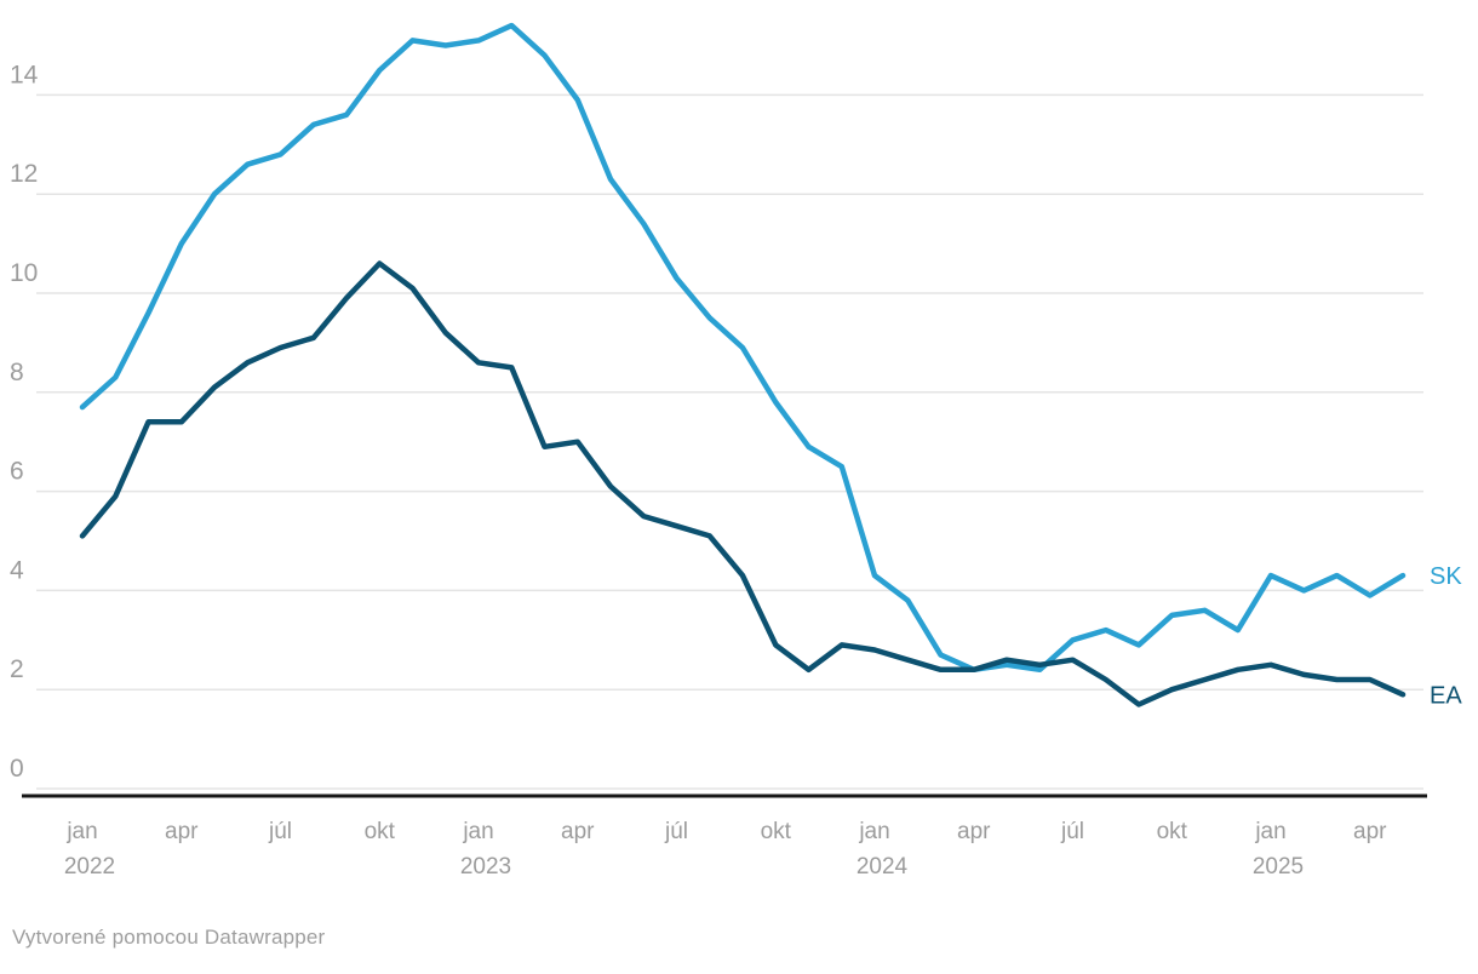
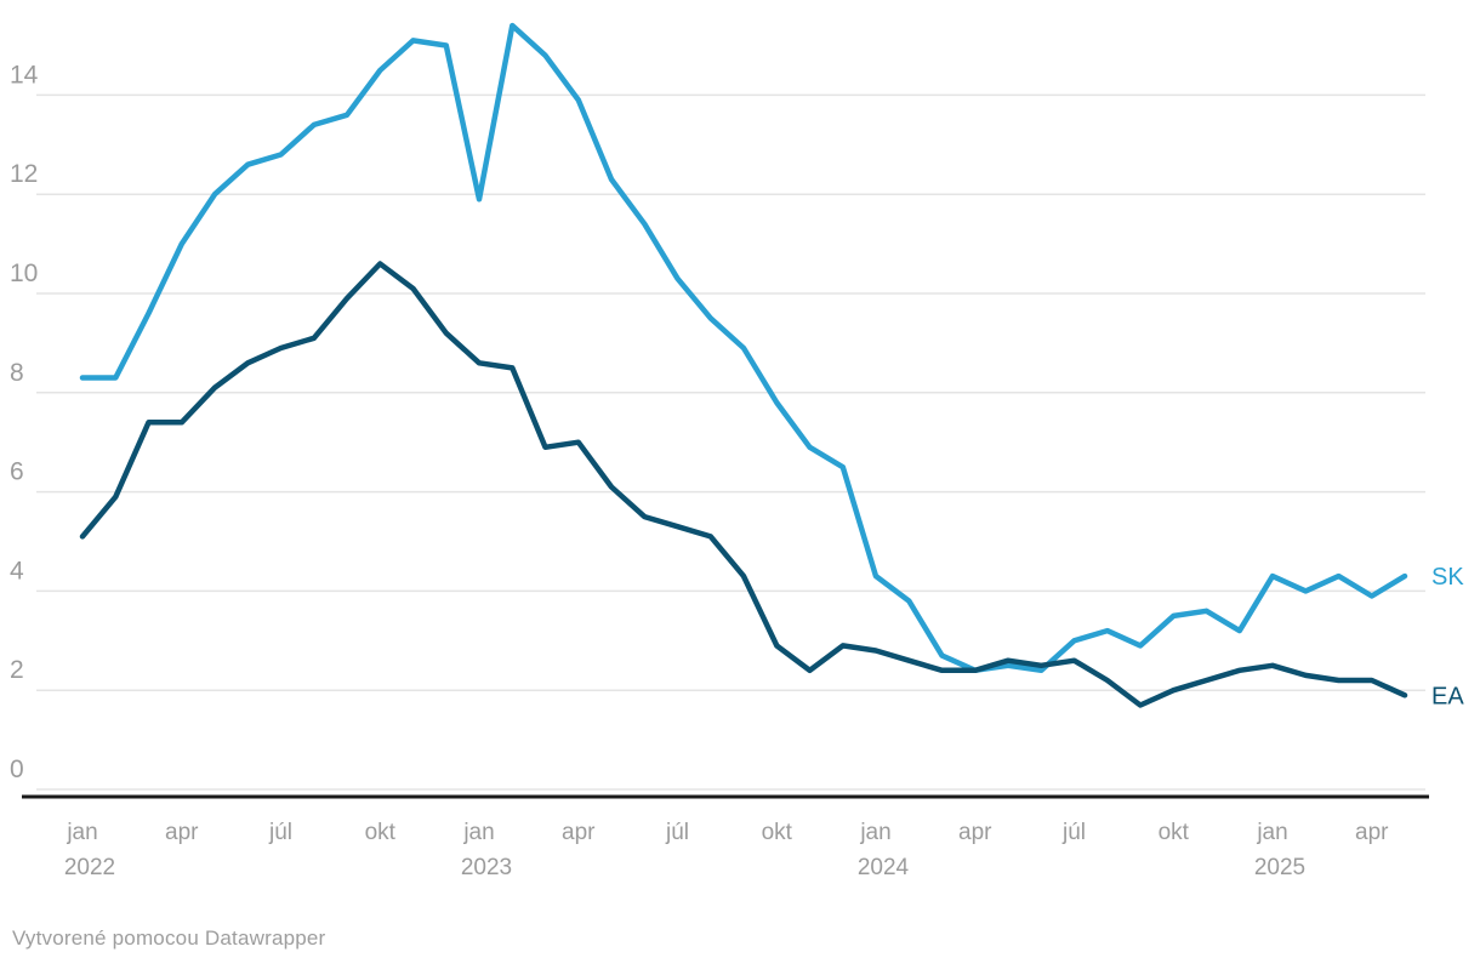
SK/jan 2022: 7.7 -> 8.3
SK/jan 2023: 15.1 -> 11.9
